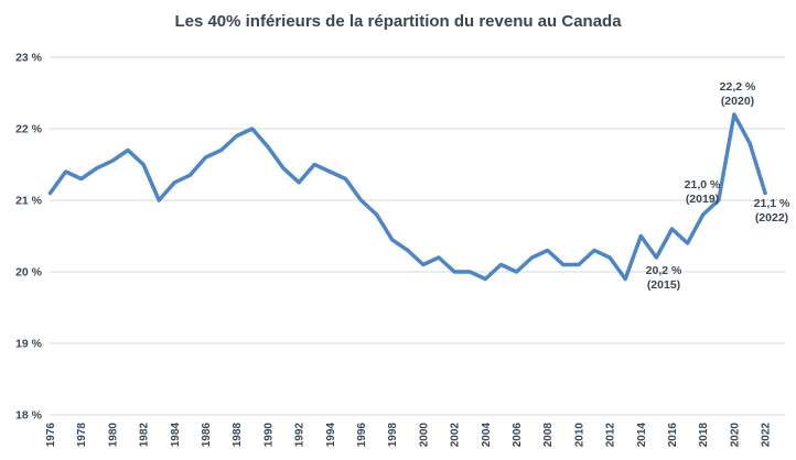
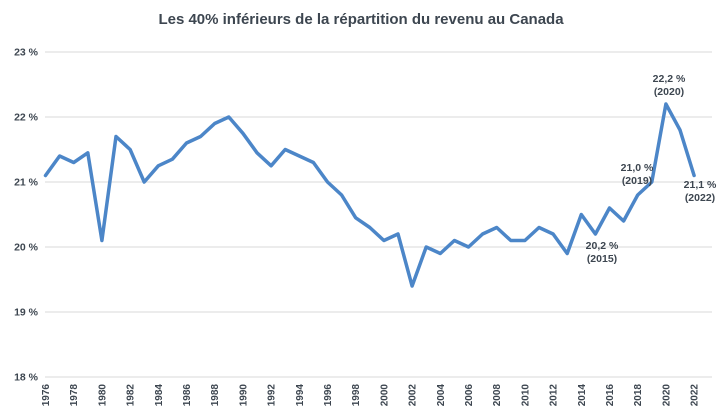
1980: 21.6% -> 20.1%
2002: 20.0% -> 19.4%
